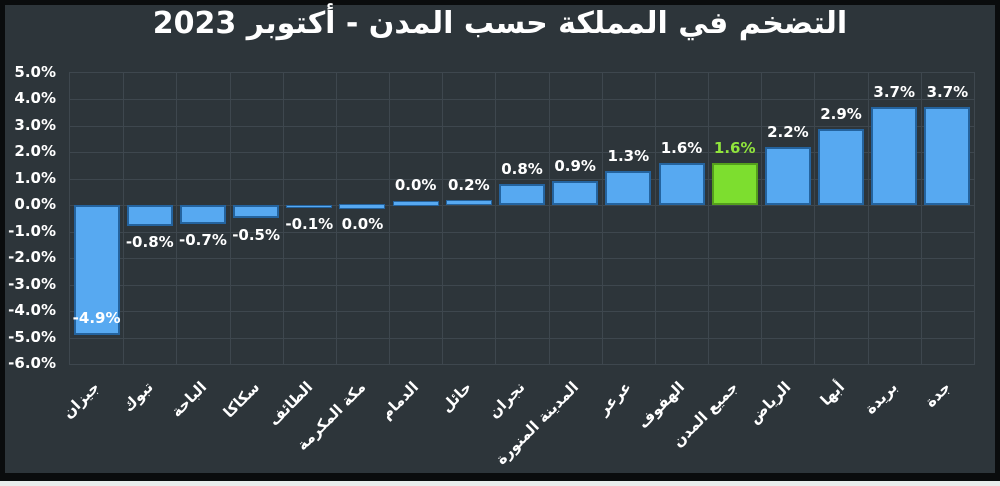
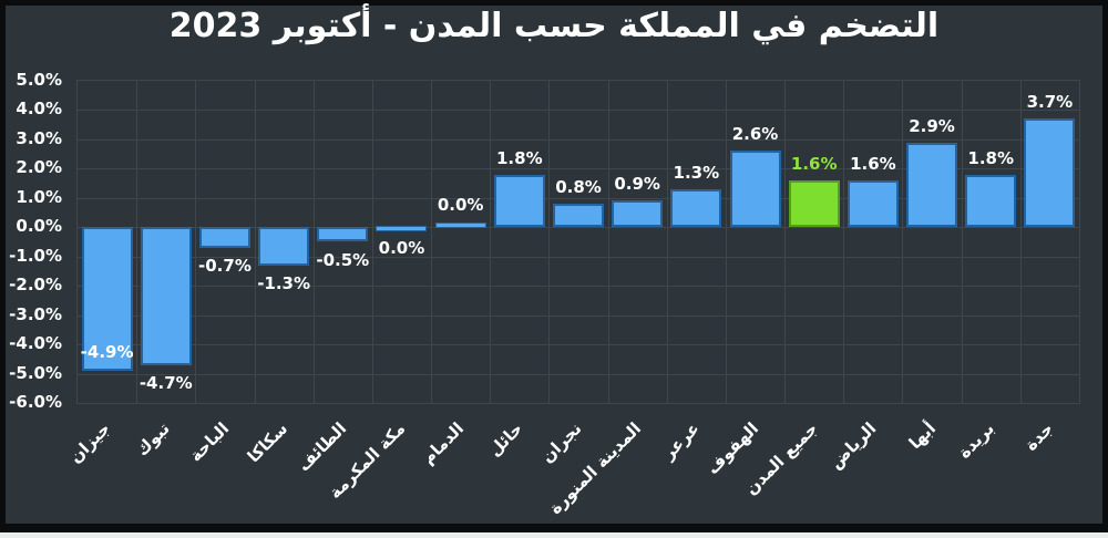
تبوك: -0.8% -> -4.7%
سكاكا: -0.5% -> -1.3%
الطائف: -0.1% -> -0.5%
حائل: 0.2% -> 1.8%
الهفوف: 1.6% -> 2.6%
الرياض: 2.2% -> 1.6%
بريدة: 3.7% -> 1.8%
